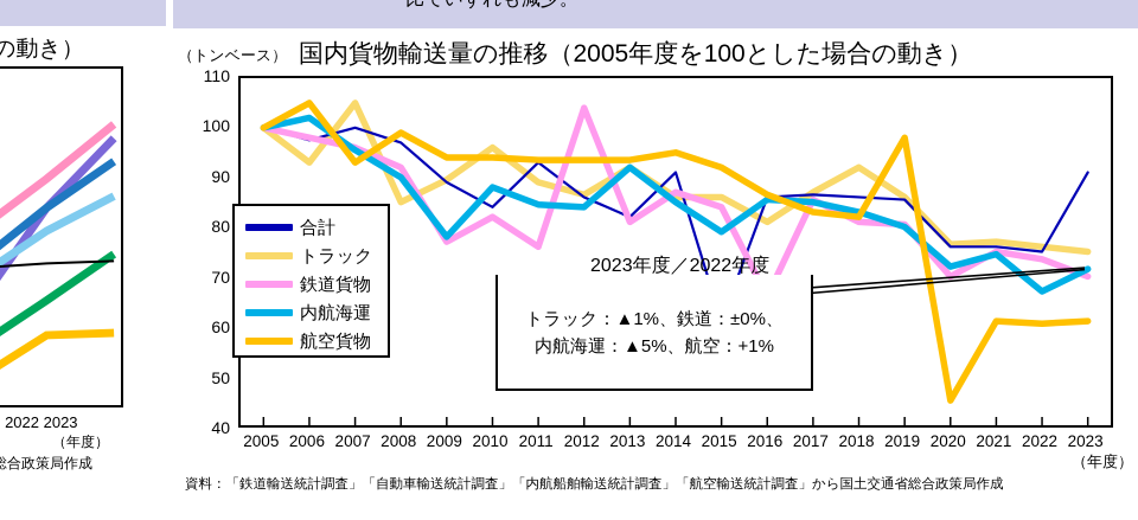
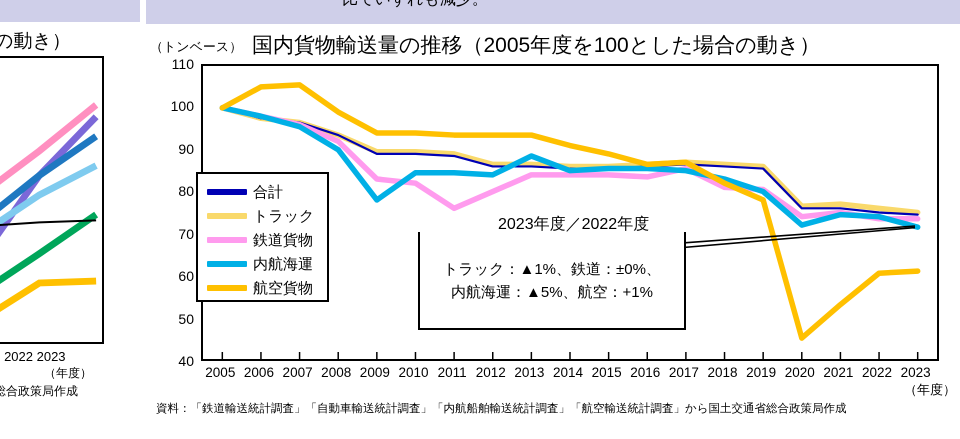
トラック/2006: 93 -> 98
内航海運/2006: 102 -> 98
合計/2007: 100 -> 96
トラック/2007: 105 -> 96
航空貨物/2007: 93 -> 106
合計/2008: 97 -> 94
トラック/2008: 85 -> 94
鉄道貨物/2009: 77 -> 83
合計/2010: 84 -> 89
トラック/2010: 96 -> 90
内航海運/2010: 88 -> 84
合計/2011: 93 -> 88
鉄道貨物/2012: 104 -> 80
合計/2013: 82 -> 86
トラック/2013: 92 -> 86
鉄道貨物/2013: 81 -> 84
内航海運/2013: 92 -> 88
合計/2014: 91 -> 86
鉄道貨物/2014: 87 -> 84
航空貨物/2014: 95 -> 91
合計/2015: 61 -> 86
内航海運/2015: 79 -> 86
航空貨物/2015: 92 -> 89
トラック/2016: 81 -> 86
鉄道貨物/2016: 66 -> 84
航空貨物/2017: 83 -> 87
トラック/2018: 92 -> 86
航空貨物/2019: 98 -> 78
鉄道貨物/2020: 70 -> 74
航空貨物/2021: 61 -> 53
内航海運/2022: 67 -> 74
合計/2023: 91 -> 74
鉄道貨物/2023: 70 -> 74
